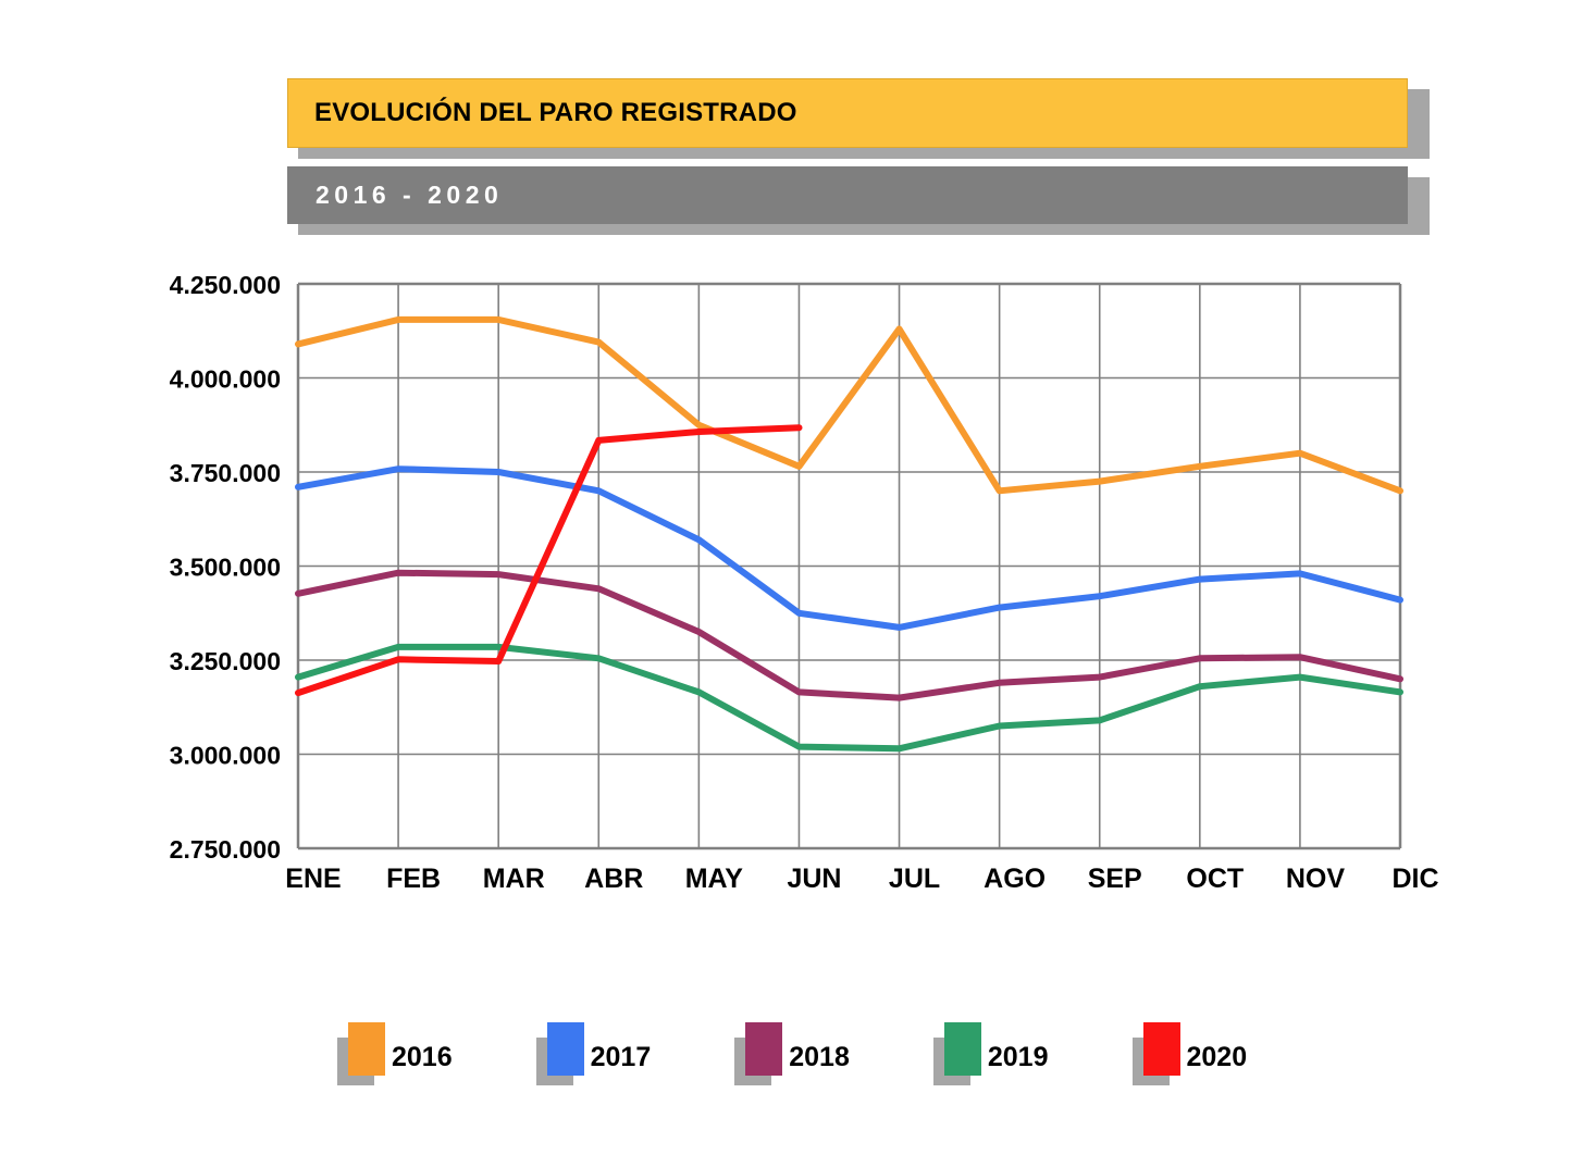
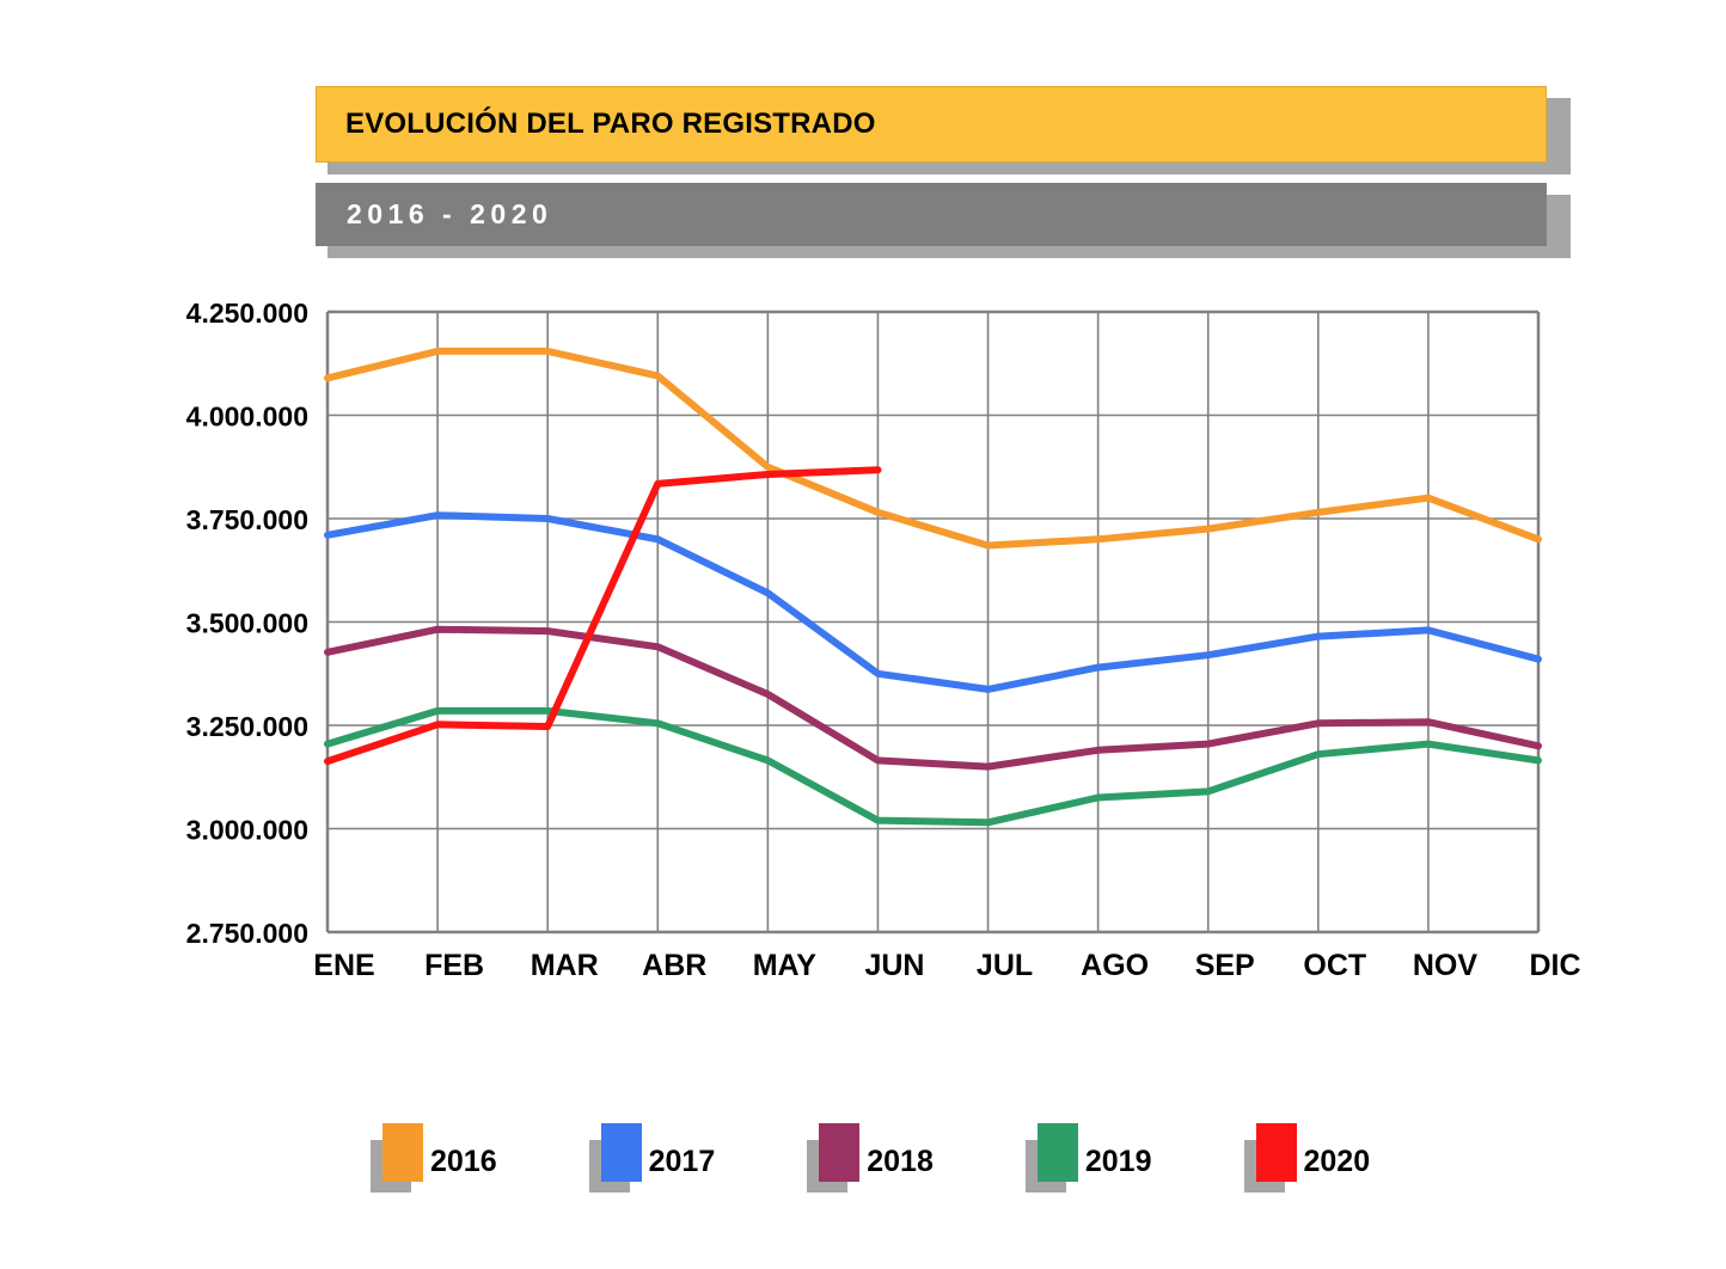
2016/JUL: 4130000 -> 3680000
